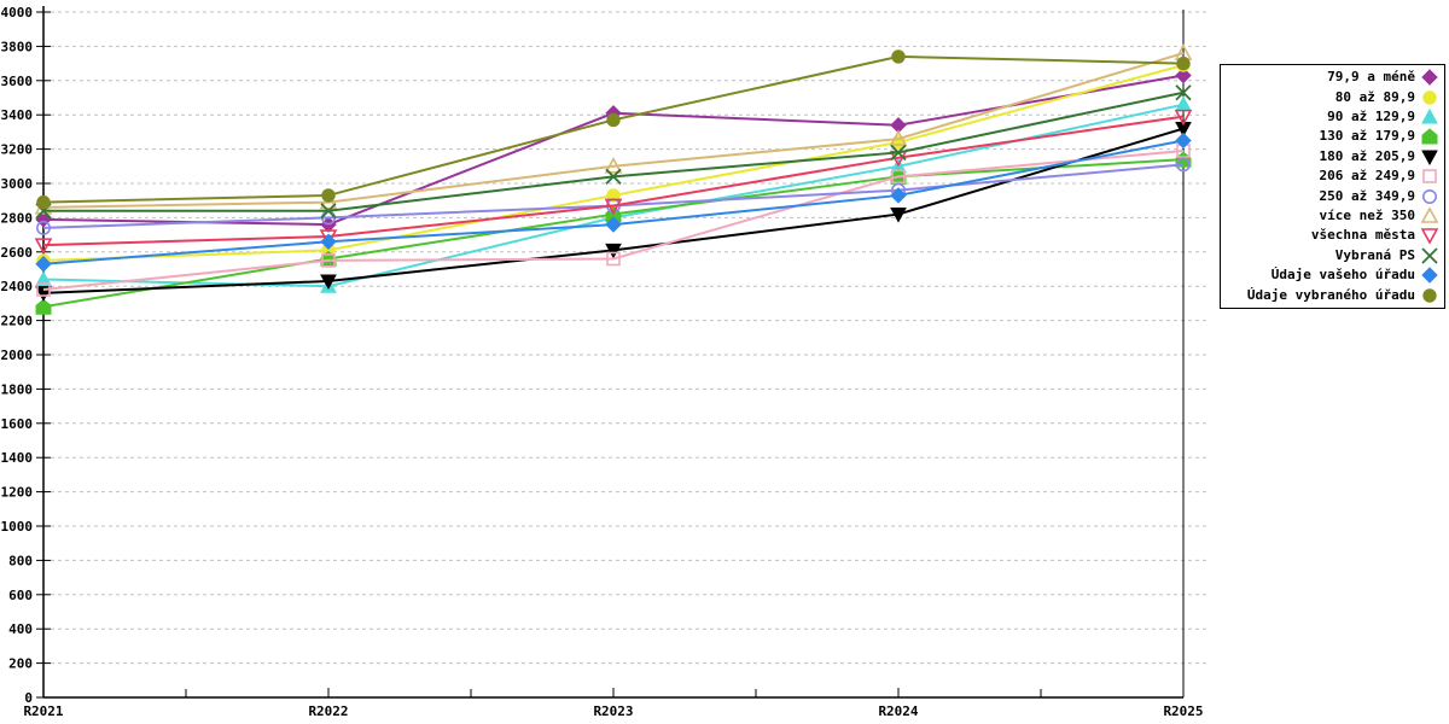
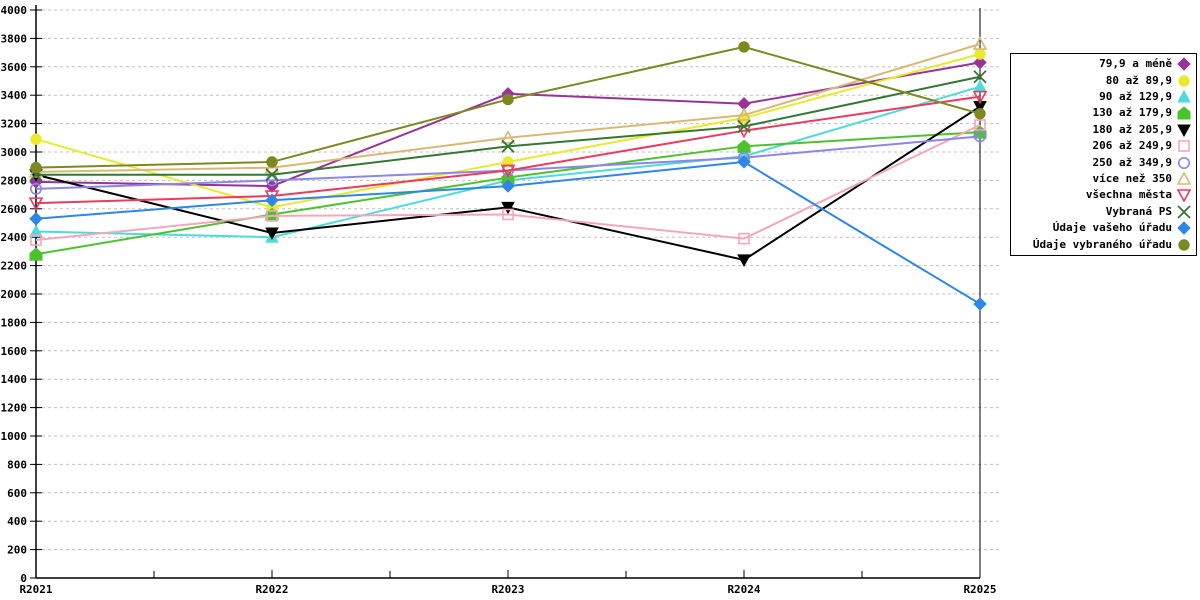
80 až 89,9/R2021: 2550 -> 3090
180 až 205,9/R2021: 2360 -> 2840
90 až 129,9/R2024: 3100 -> 2970
180 až 205,9/R2024: 2820 -> 2240
206 až 249,9/R2024: 3040 -> 2390
Údaje vašeho úřadu/R2025: 3250 -> 1930
Údaje vybraného úřadu/R2025: 3700 -> 3270
